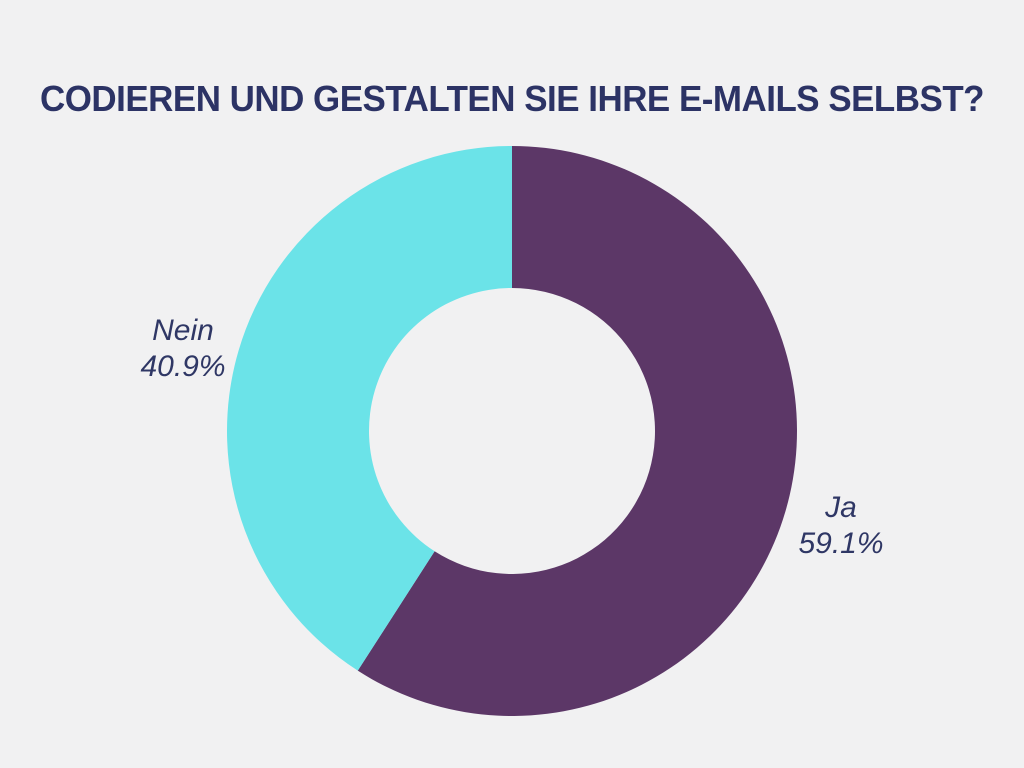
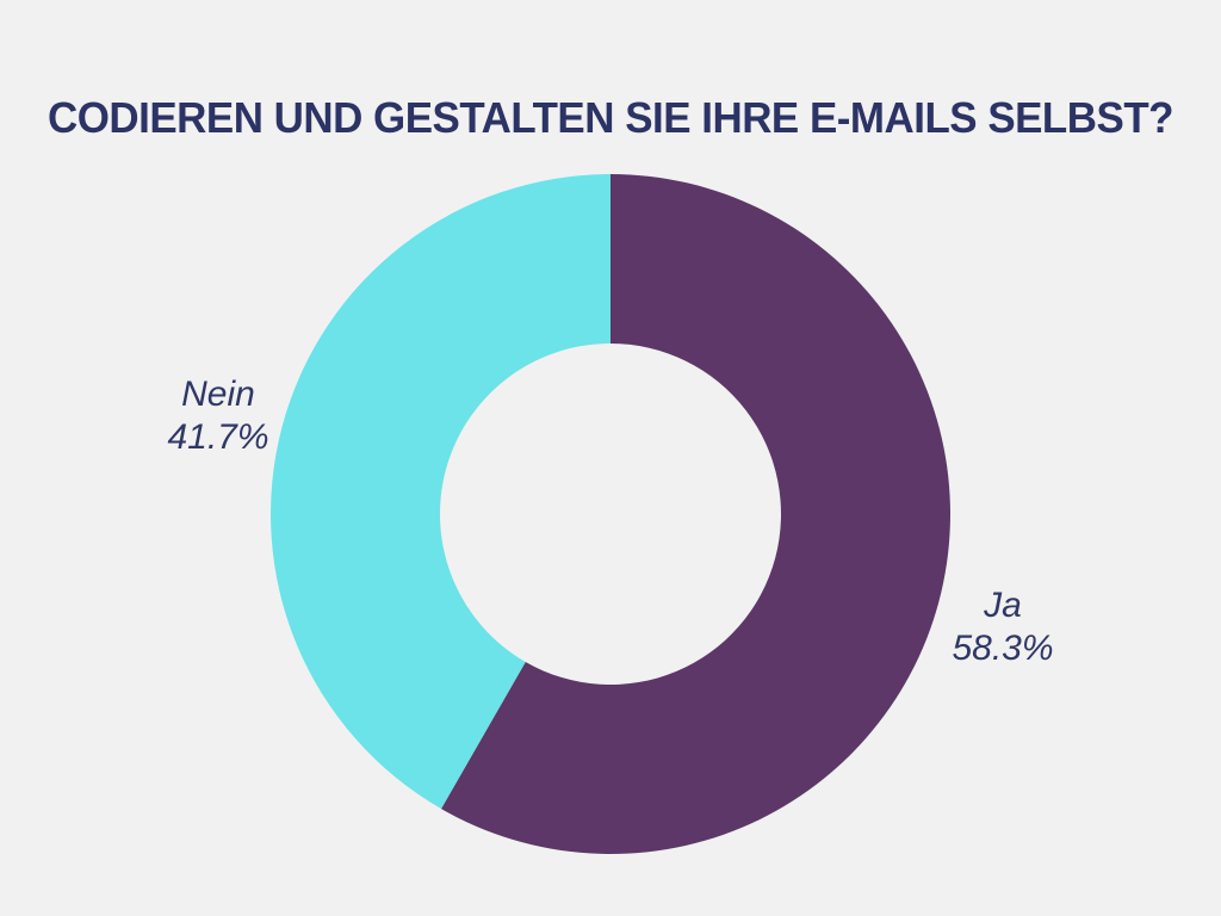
Ja: 59.1% -> 58.3%
Nein: 40.9% -> 41.7%
